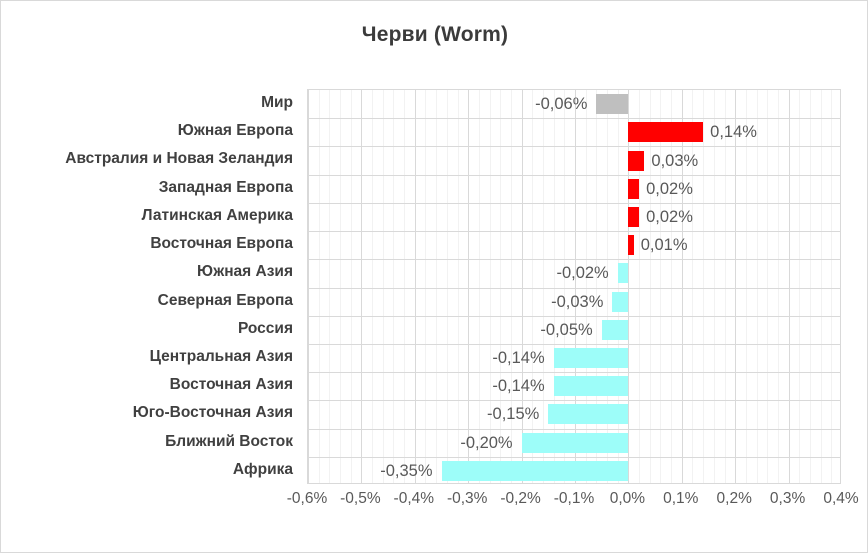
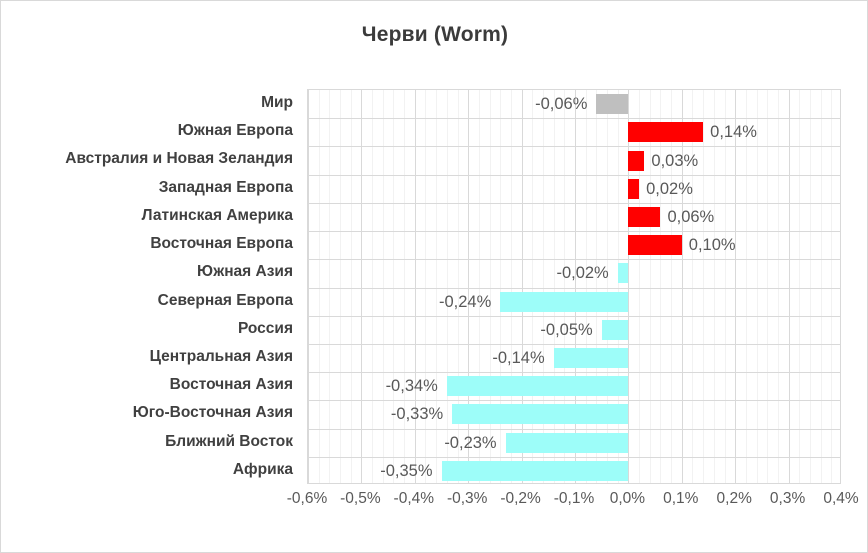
Латинская Америка: 0,02% -> 0,06%
Восточная Европа: 0,01% -> 0,10%
Северная Европа: -0,03% -> -0,24%
Восточная Азия: -0,14% -> -0,34%
Юго-Восточная Азия: -0,15% -> -0,33%
Ближний Восток: -0,20% -> -0,23%
